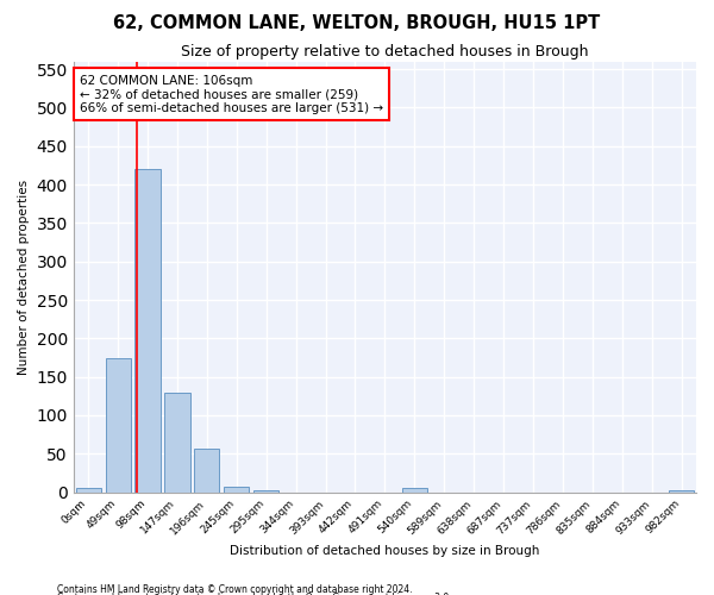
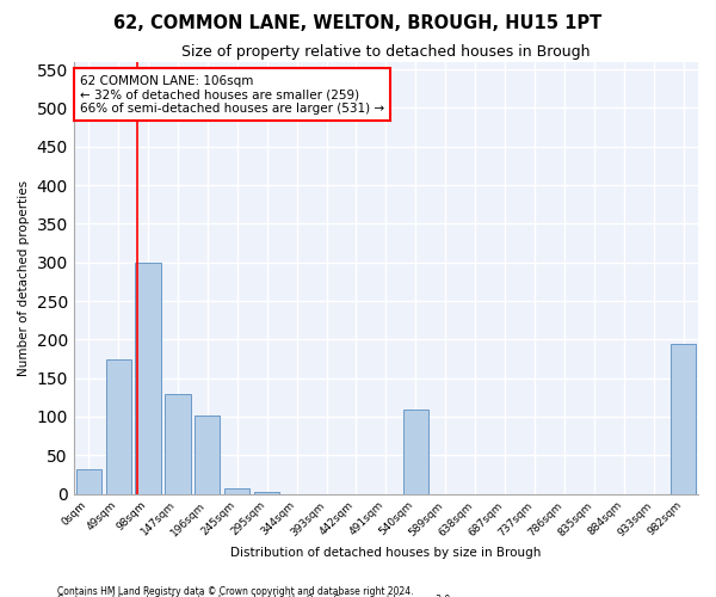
0sqm: 5 -> 32
98sqm: 420 -> 300
196sqm: 57 -> 102
540sqm: 5 -> 110
982sqm: 3 -> 194
